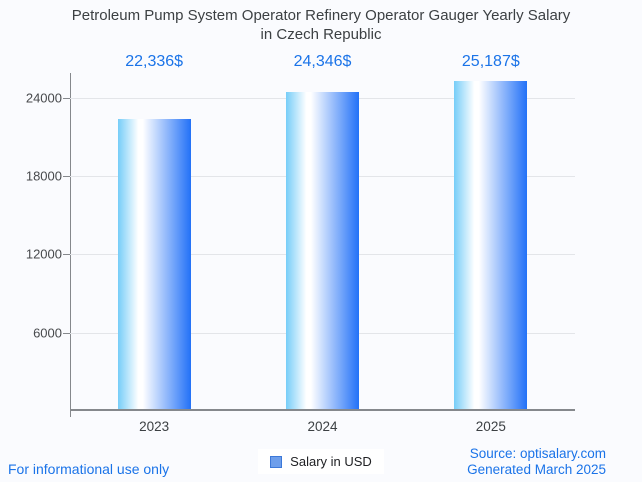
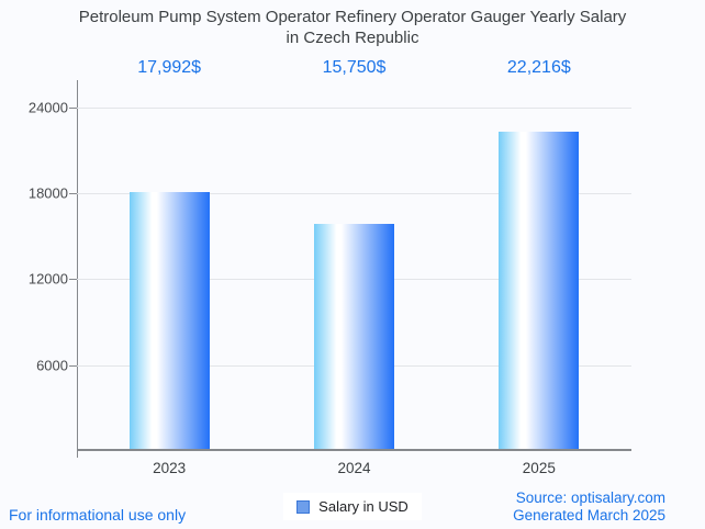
2023: 22,336 -> 17,992
2024: 24,346 -> 15,750
2025: 25,187 -> 22,216
